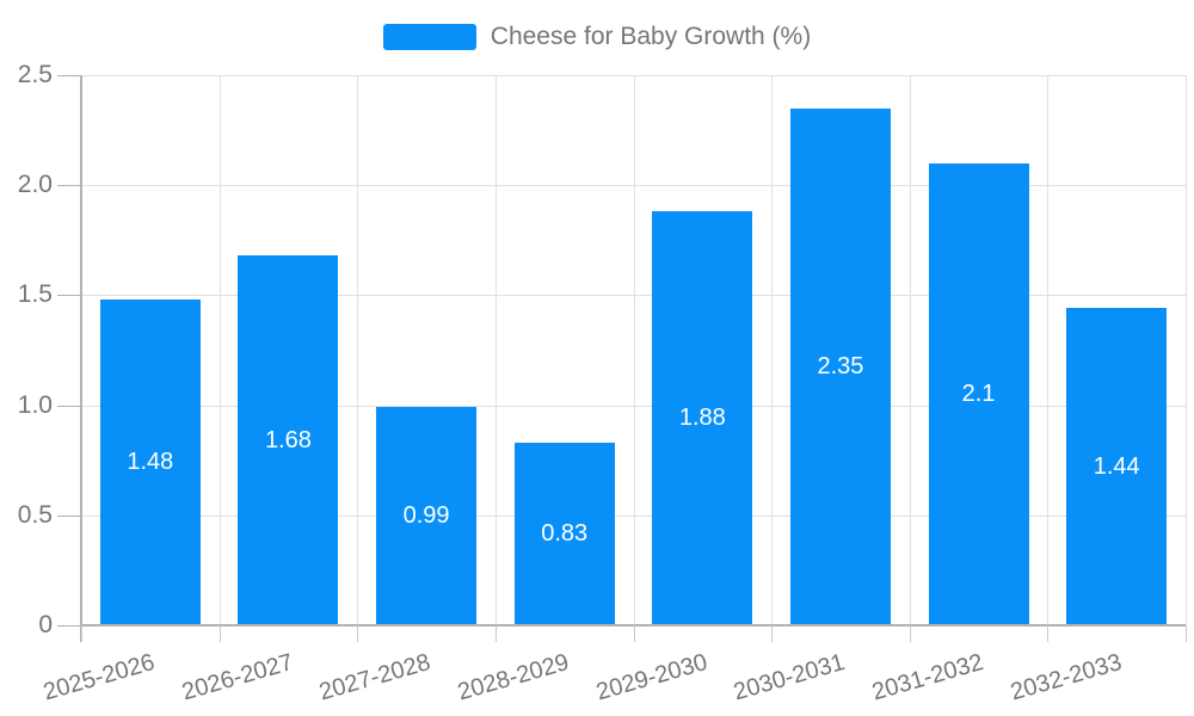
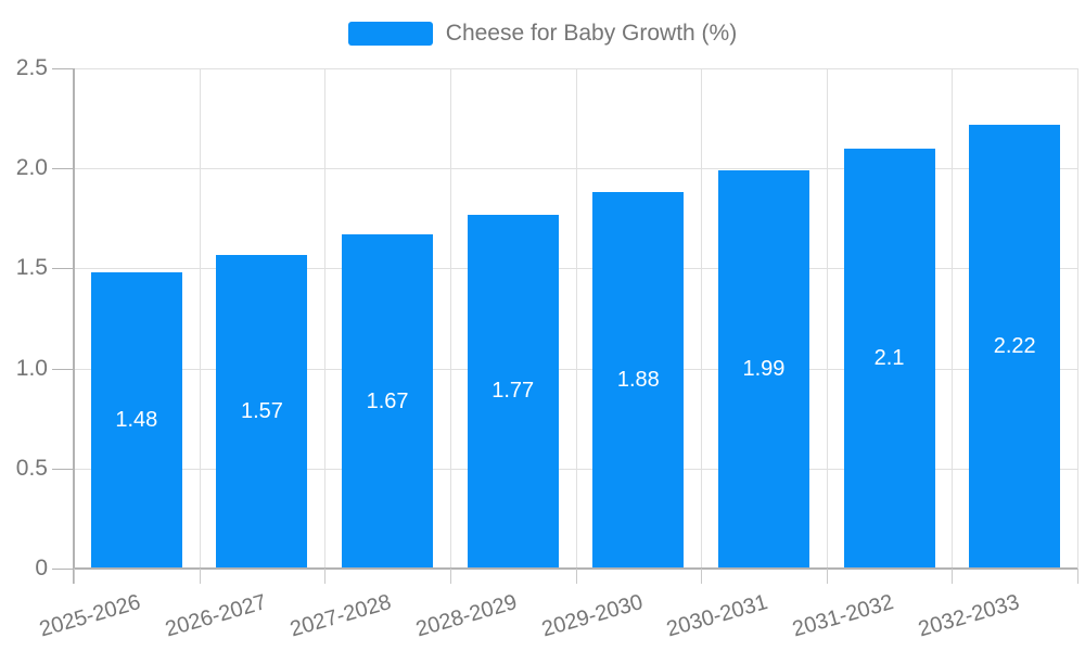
2026-2027: 1.68 -> 1.57
2027-2028: 0.99 -> 1.67
2028-2029: 0.83 -> 1.77
2030-2031: 2.35 -> 1.99
2032-2033: 1.44 -> 2.22
